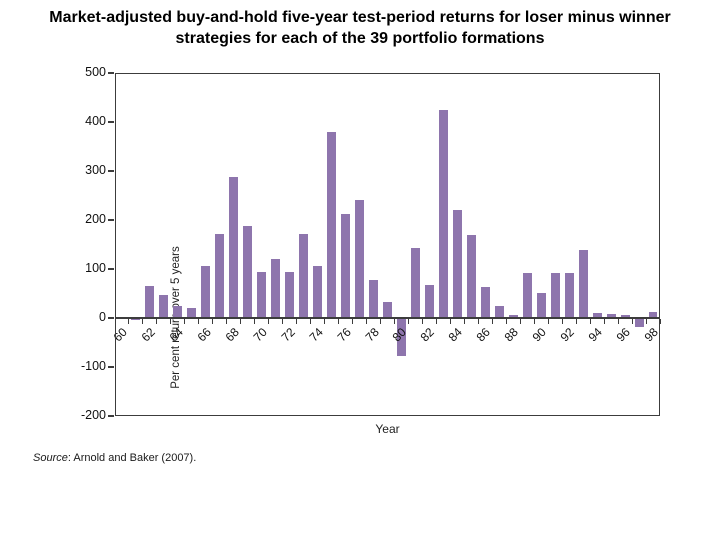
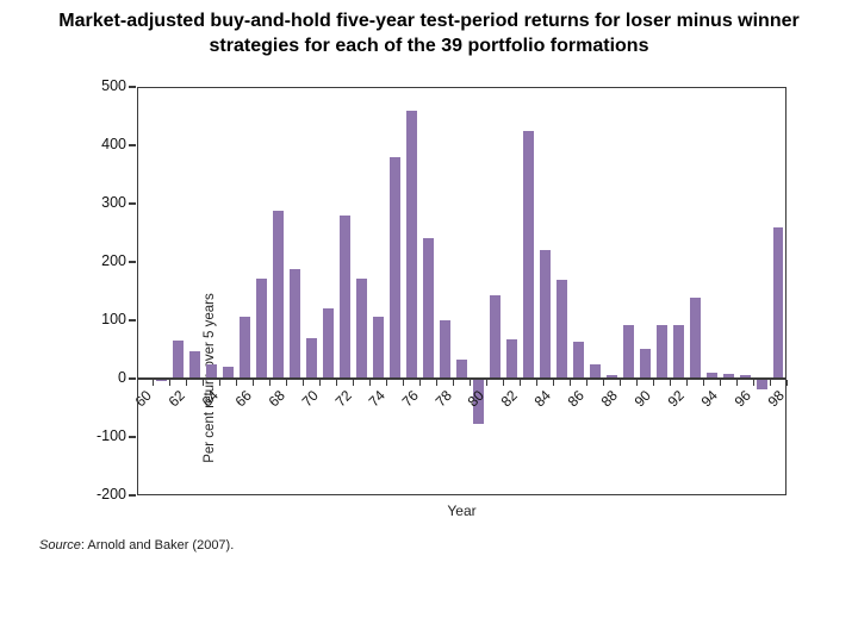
70: 90 -> 70
72: 90 -> 280
76: 210 -> 460
78: 80 -> 100
98: 10 -> 260
